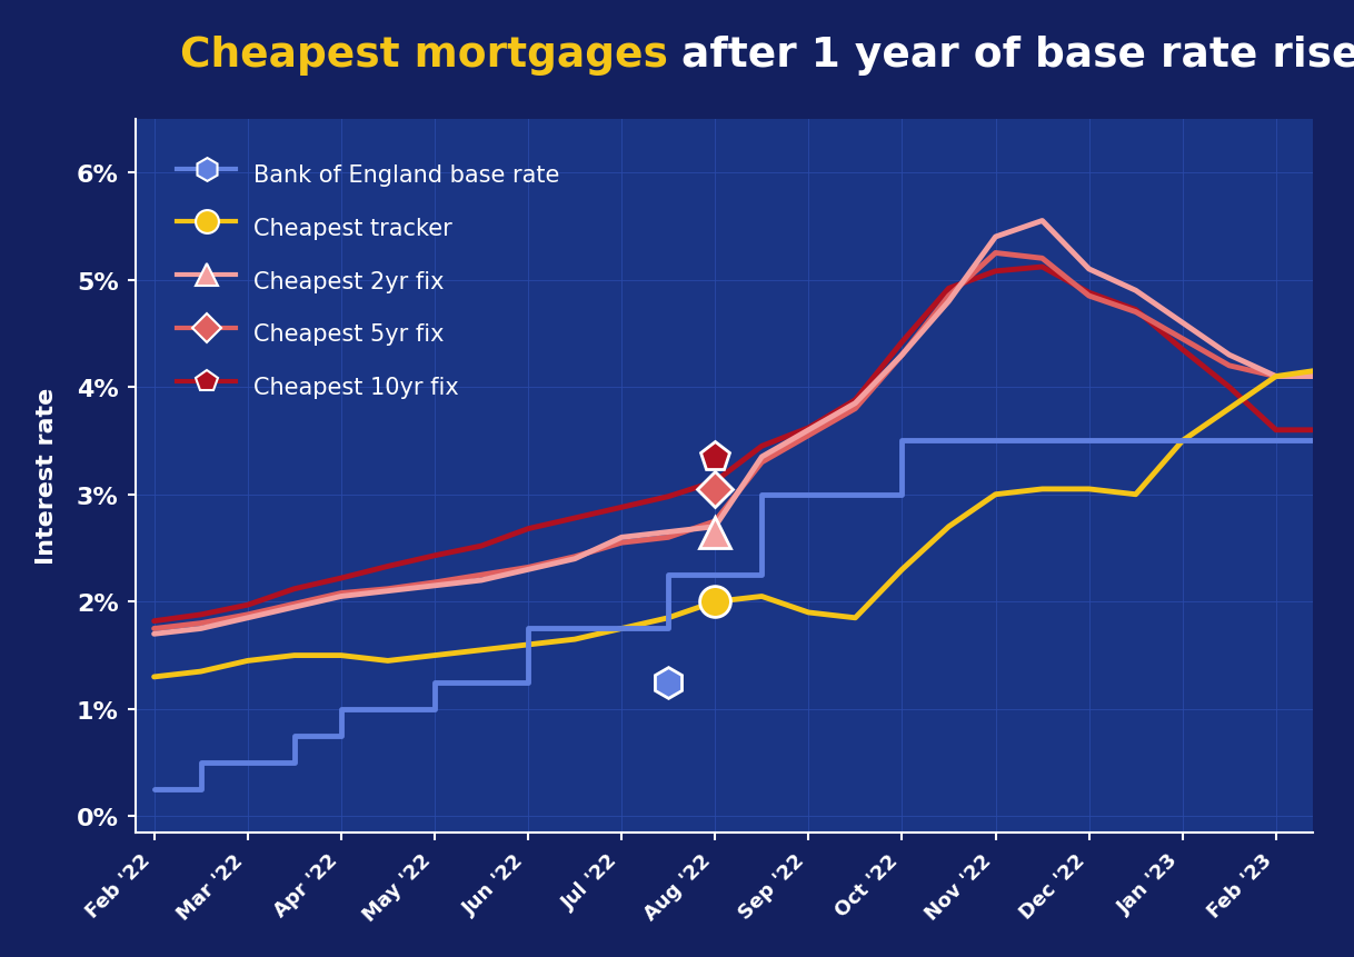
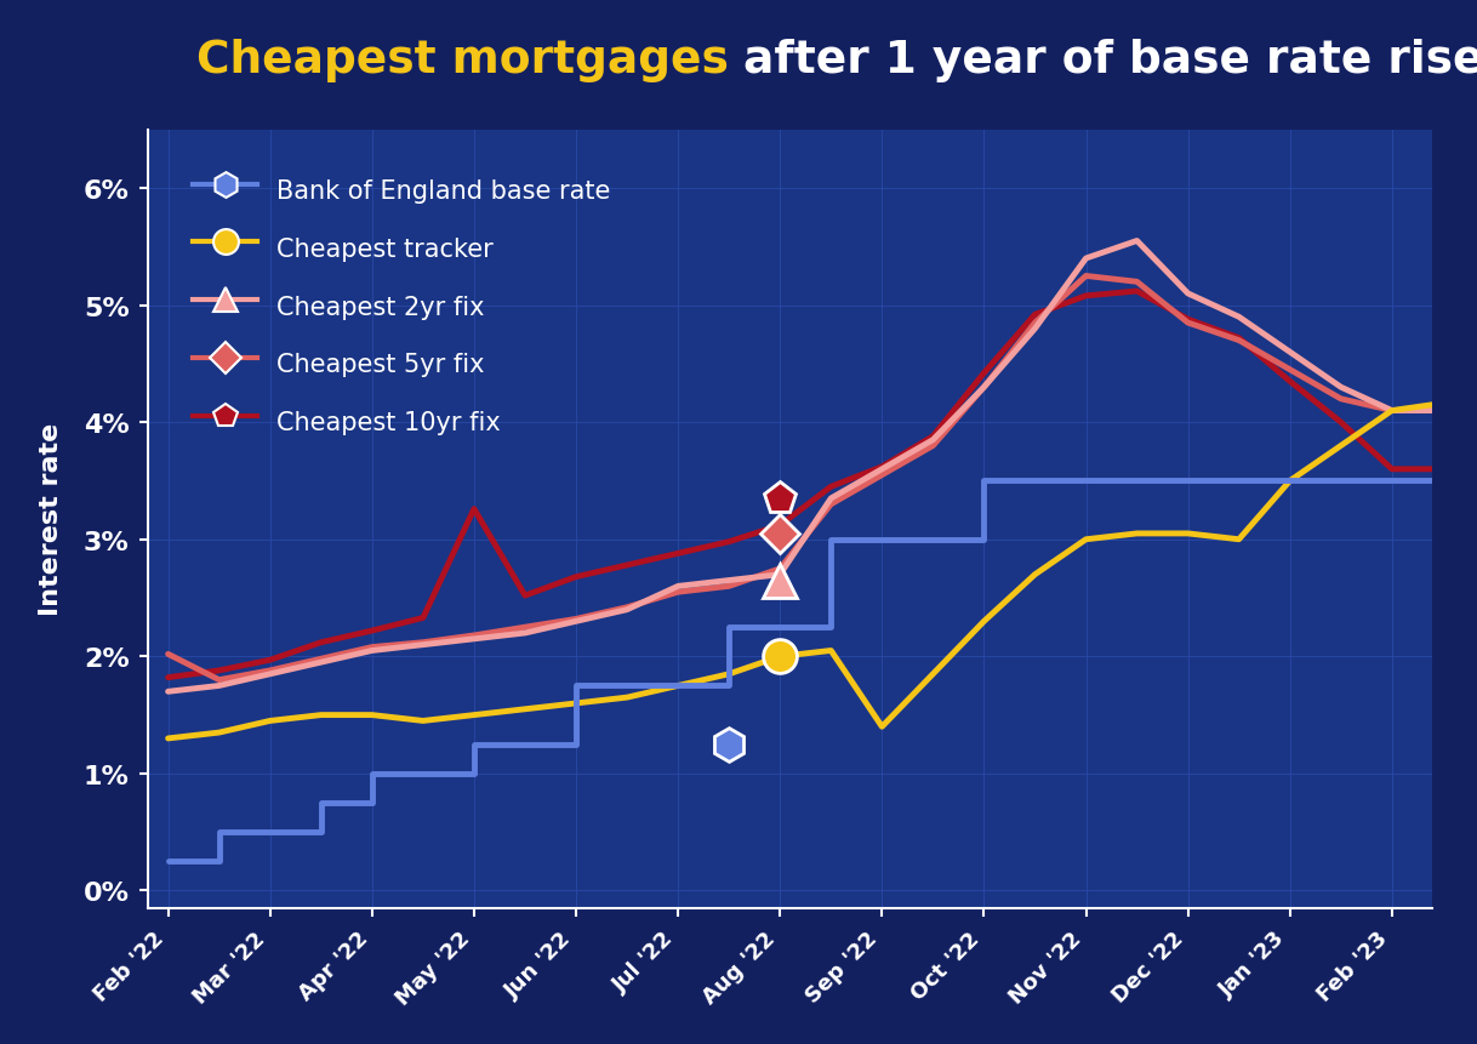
Cheapest 5yr fix/Feb '22: 1.75% -> 2.02%
Cheapest 10yr fix/May '22: 2.43% -> 3.26%
Cheapest tracker/Sep '22: 1.90% -> 1.40%
